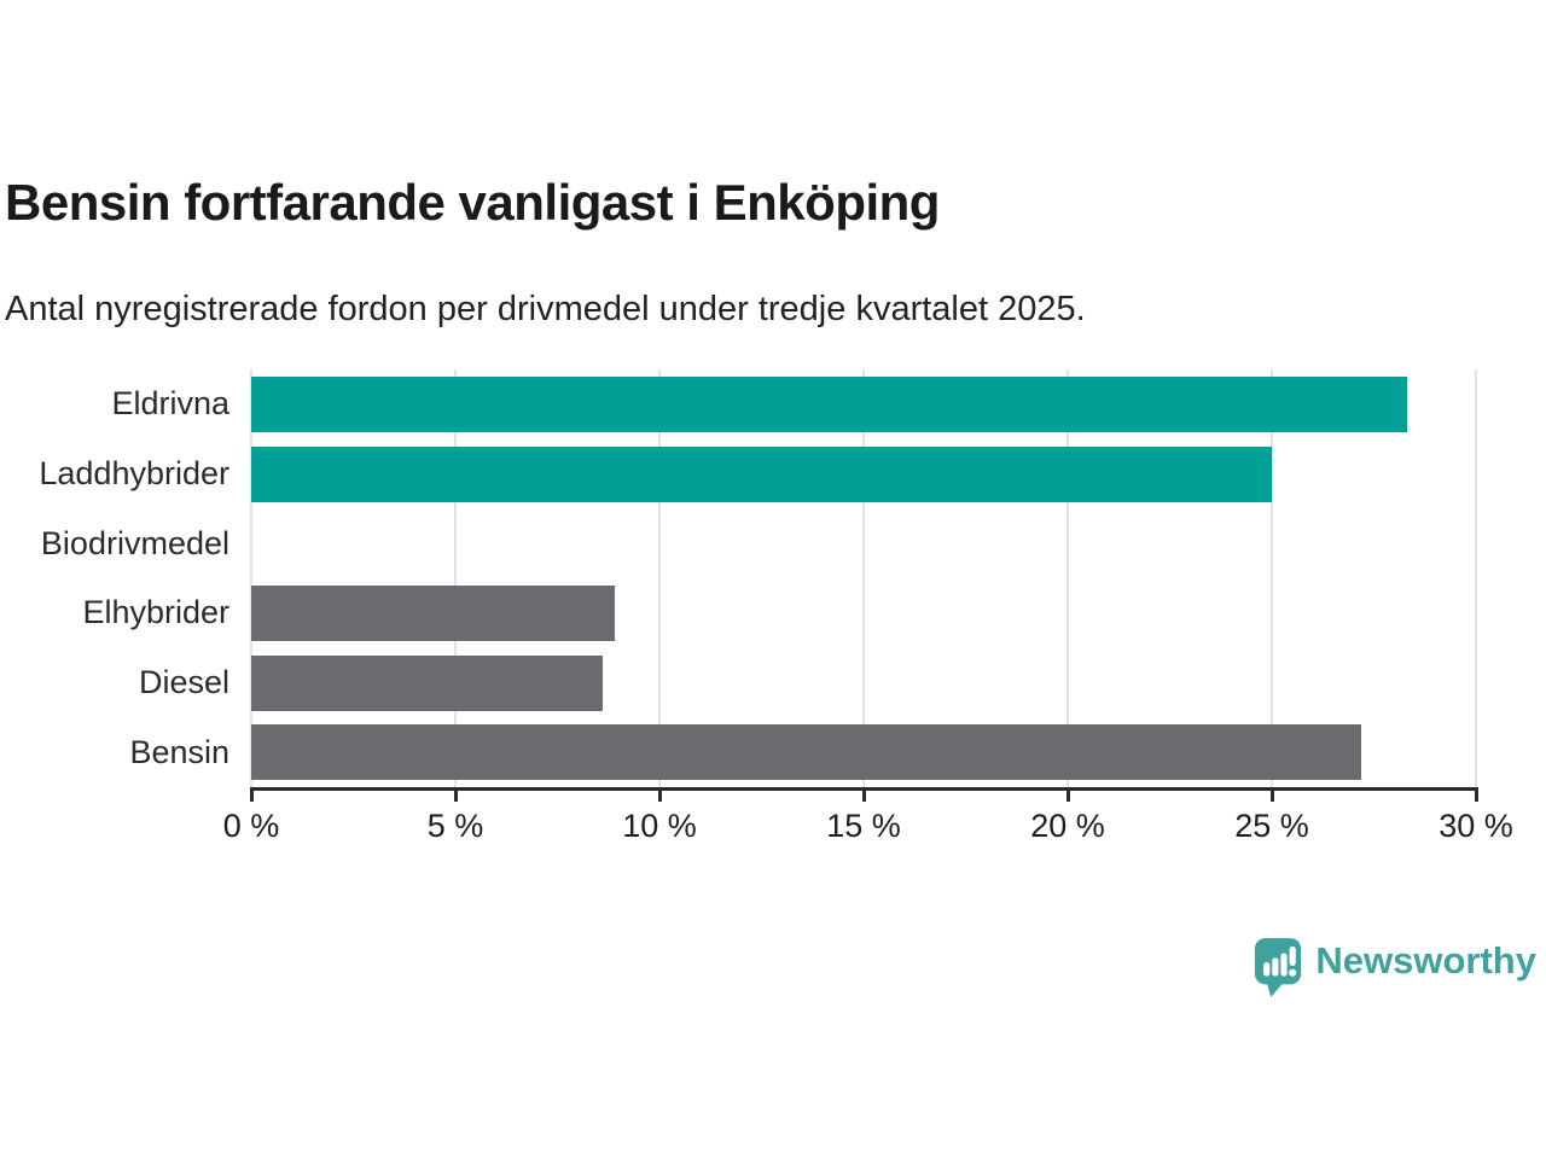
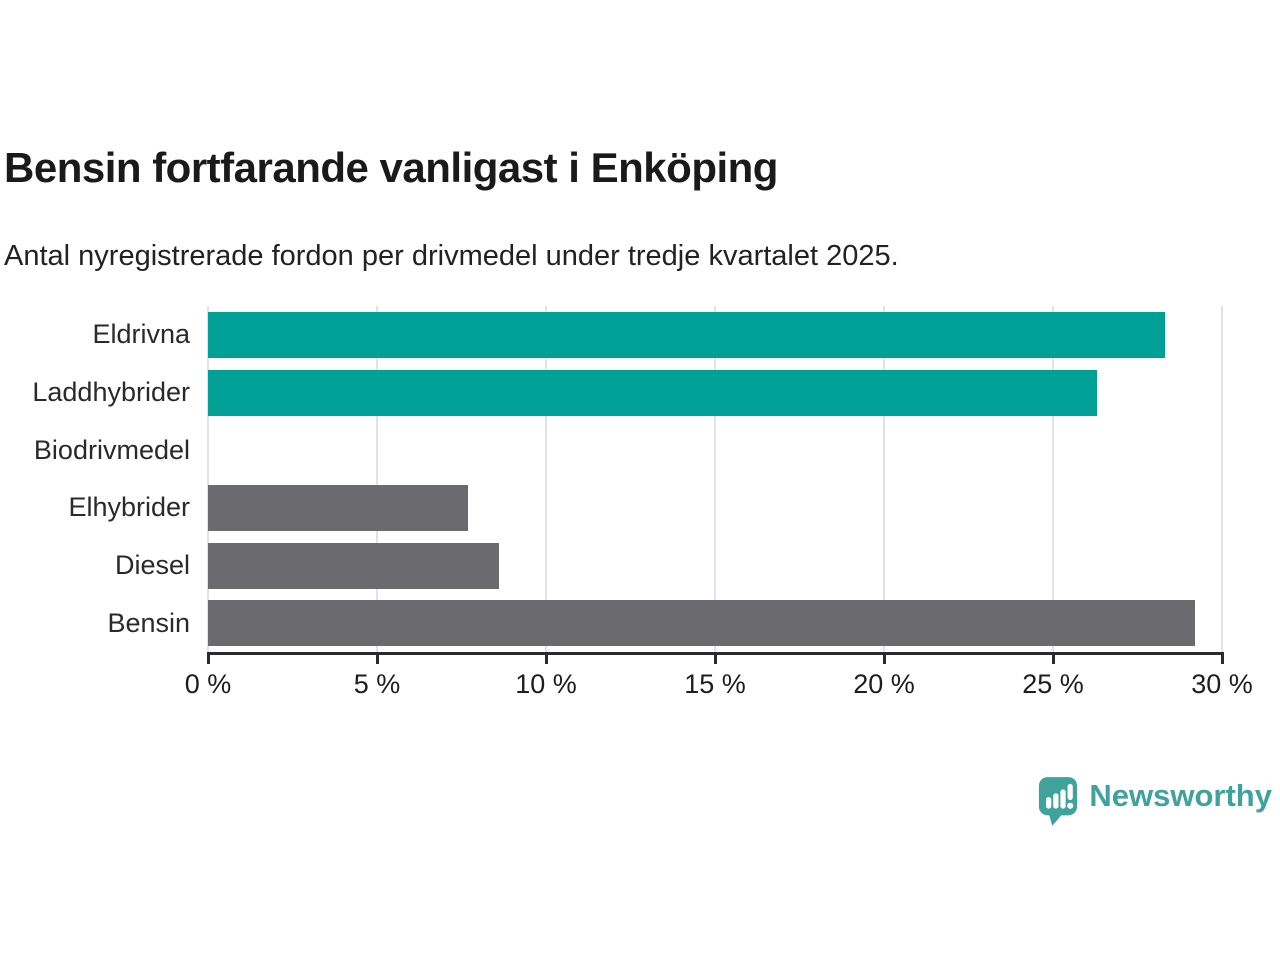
Laddhybrider: 25.0% -> 26.3%
Elhybrider: 8.9% -> 7.7%
Bensin: 27.2% -> 29.2%
